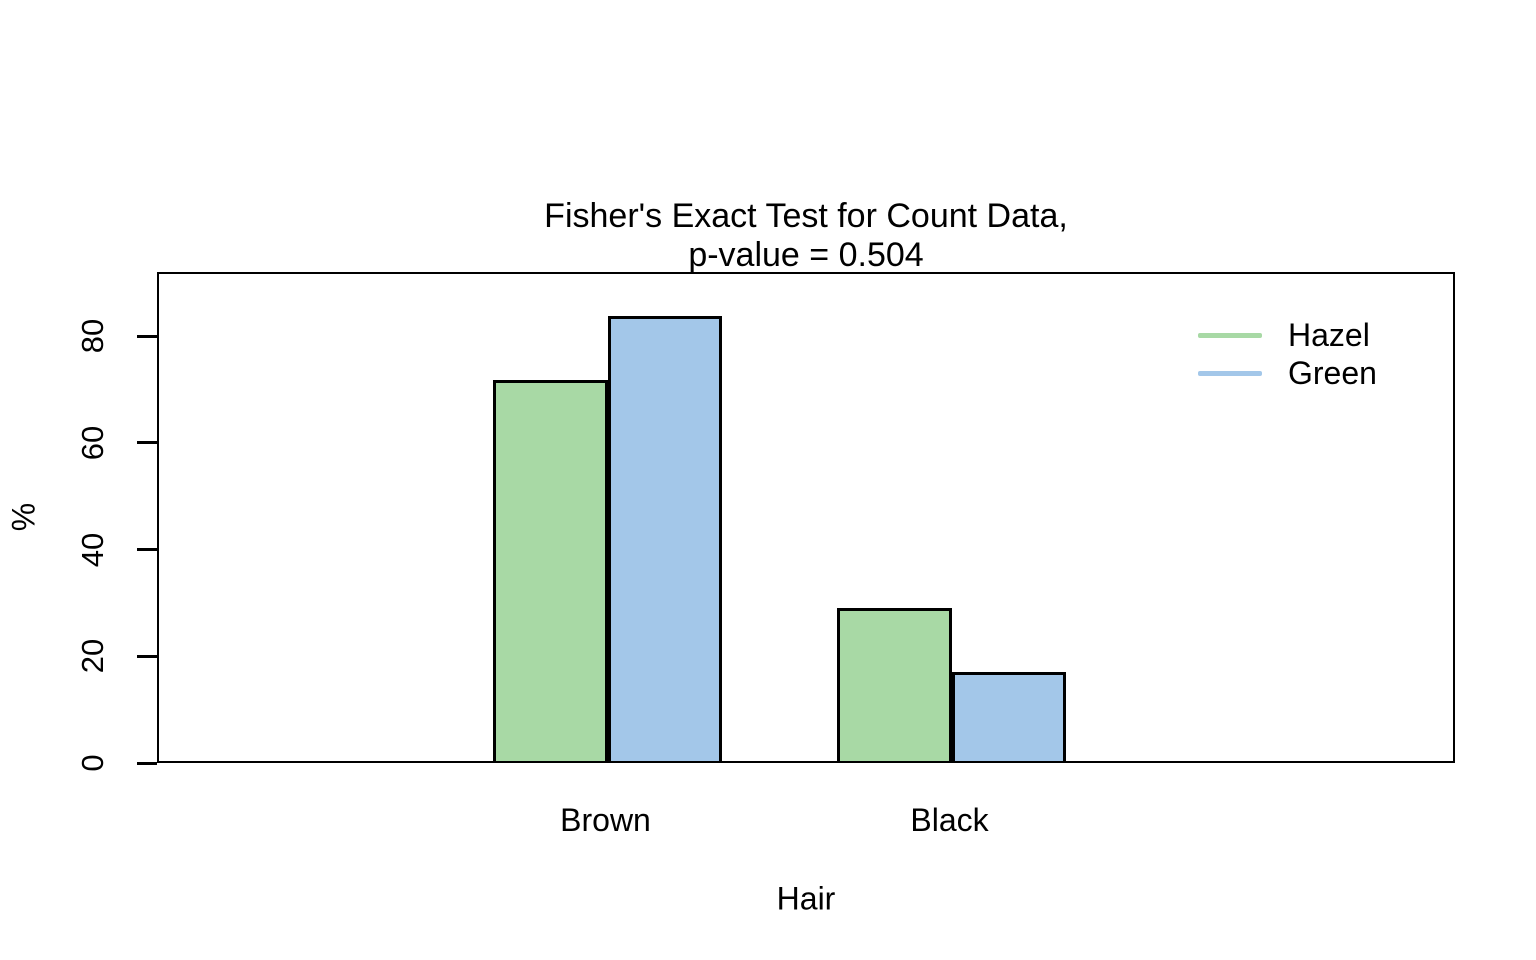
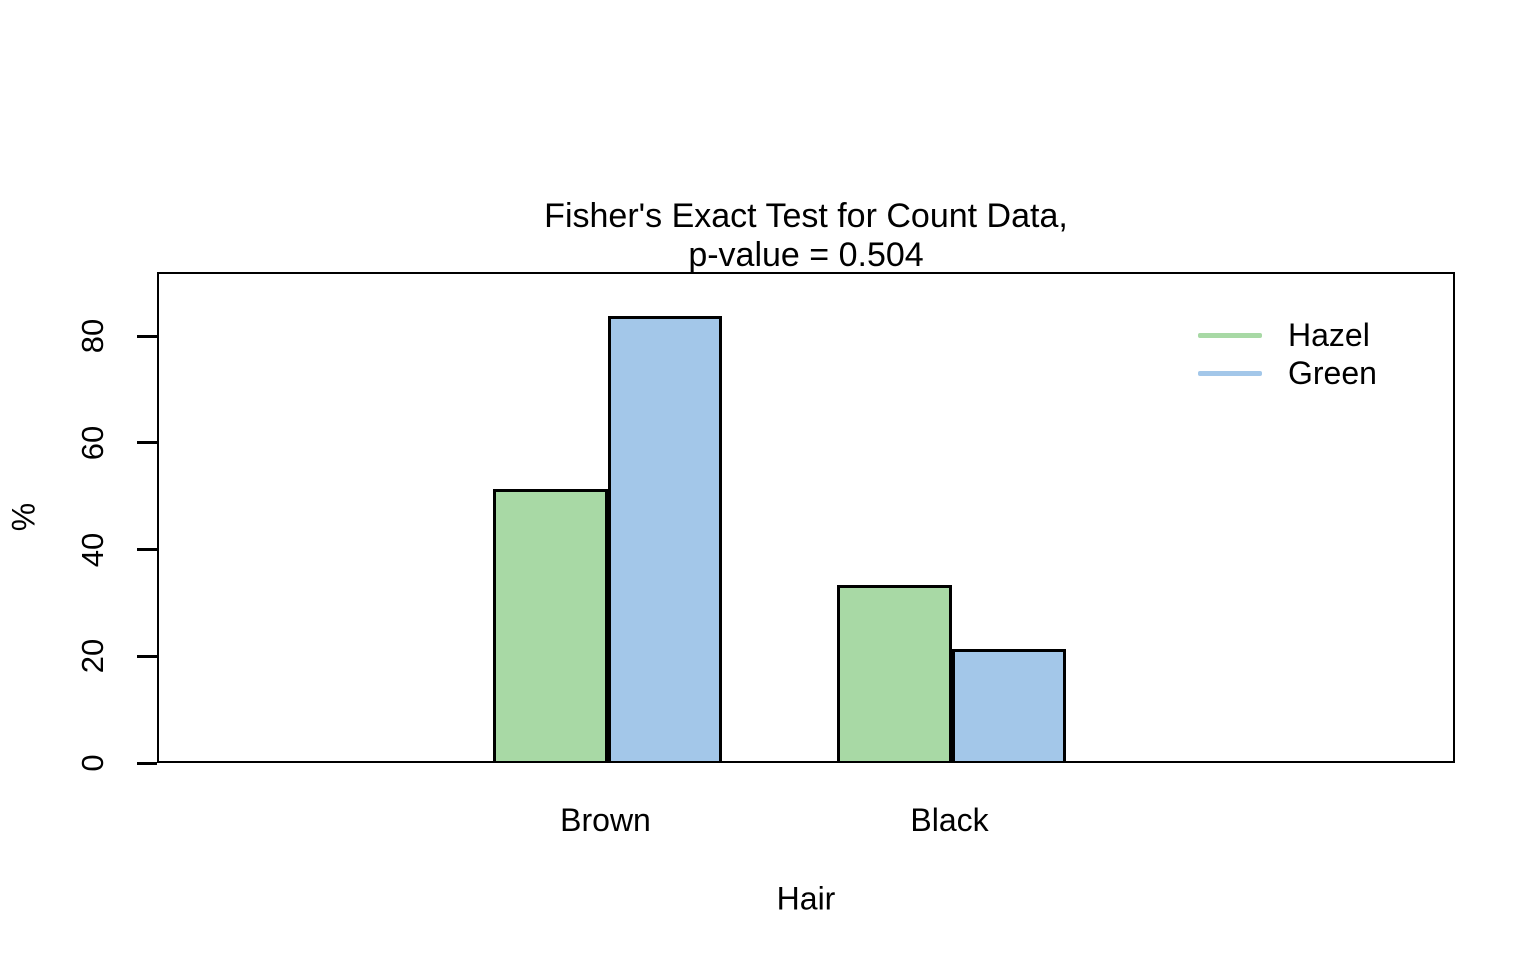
Hazel/Brown: 71 -> 51
Hazel/Black: 29 -> 33
Green/Black: 17 -> 21
